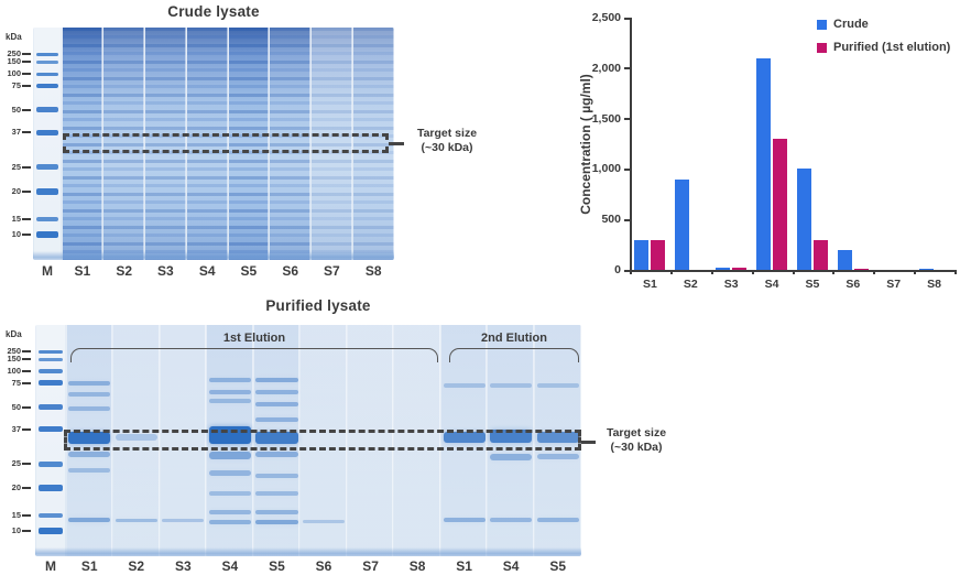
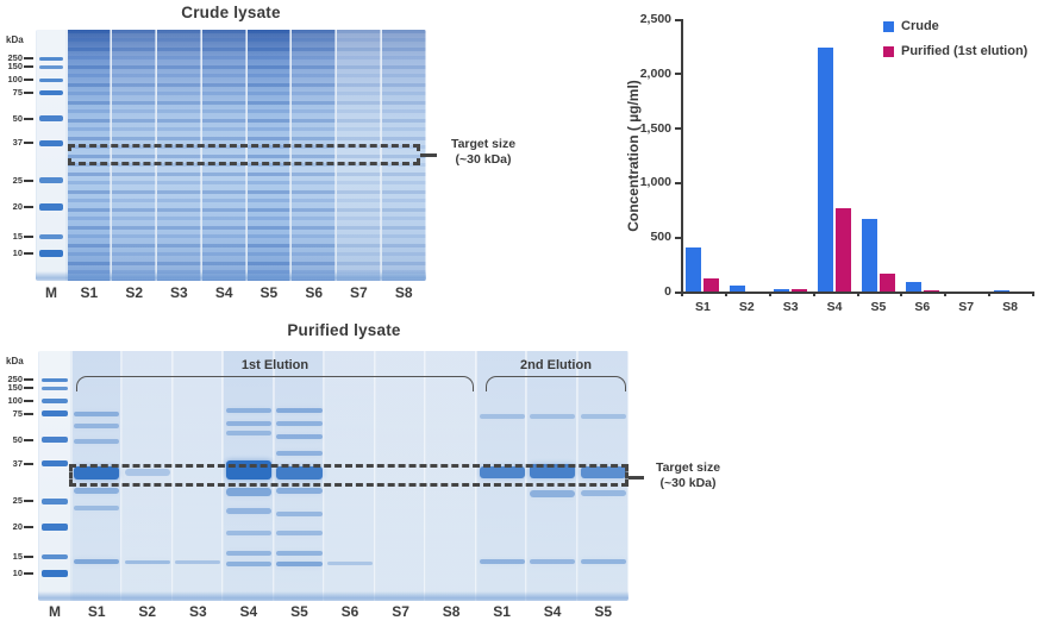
Crude/S1: 300 -> 400
Purified (1st elution)/S1: 300 -> 100
Crude/S2: 900 -> 100
Crude/S4: 2100 -> 2200
Purified (1st elution)/S4: 1300 -> 800
Crude/S5: 1000 -> 700
Purified (1st elution)/S5: 300 -> 200
Crude/S6: 200 -> 100
